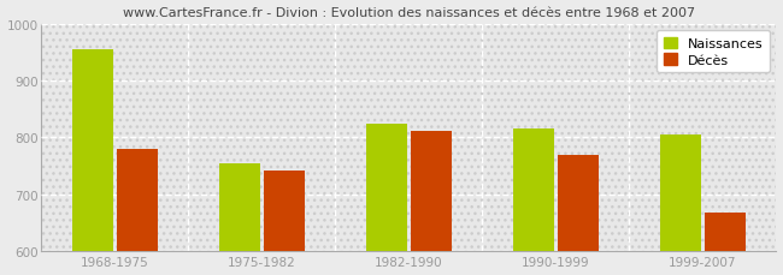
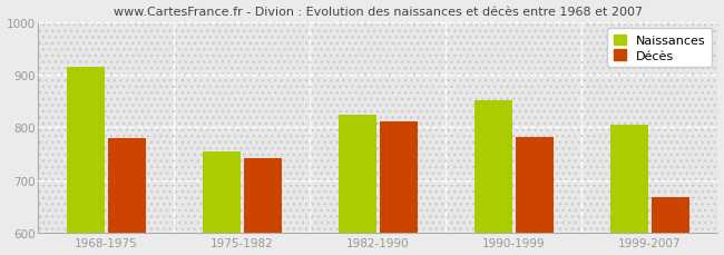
Naissances/1968-1975: 955 -> 915
Naissances/1990-1999: 815 -> 852
Décès/1990-1999: 770 -> 782
